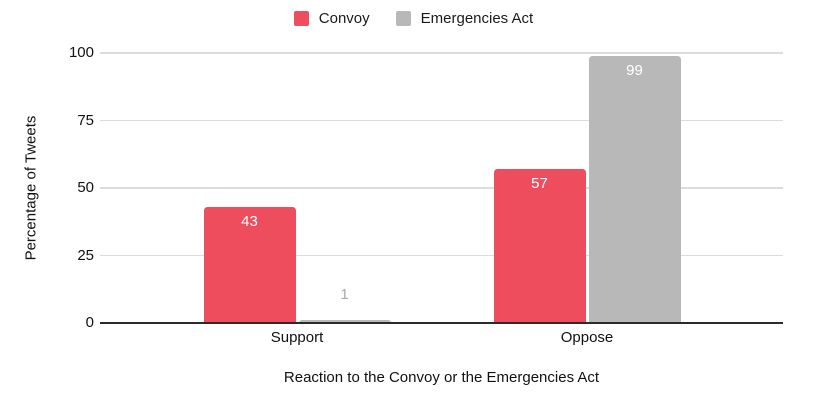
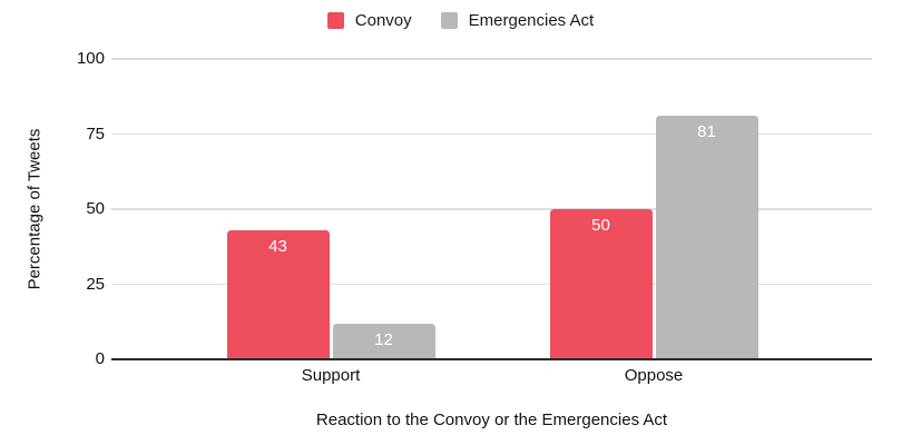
Emergencies Act/Support: 1 -> 12
Convoy/Oppose: 57 -> 50
Emergencies Act/Oppose: 99 -> 81
